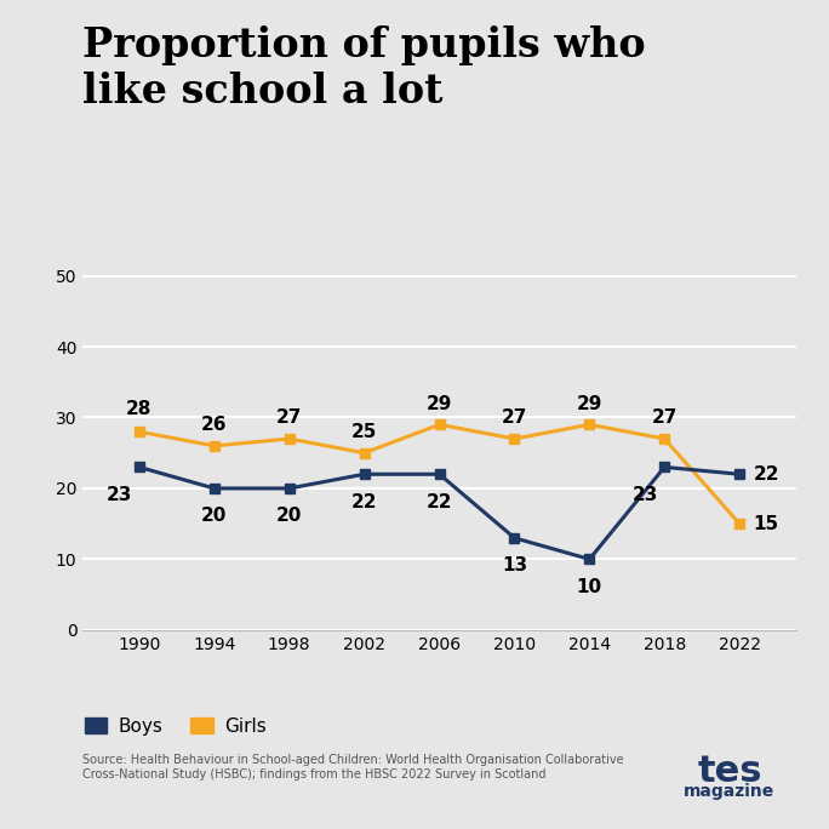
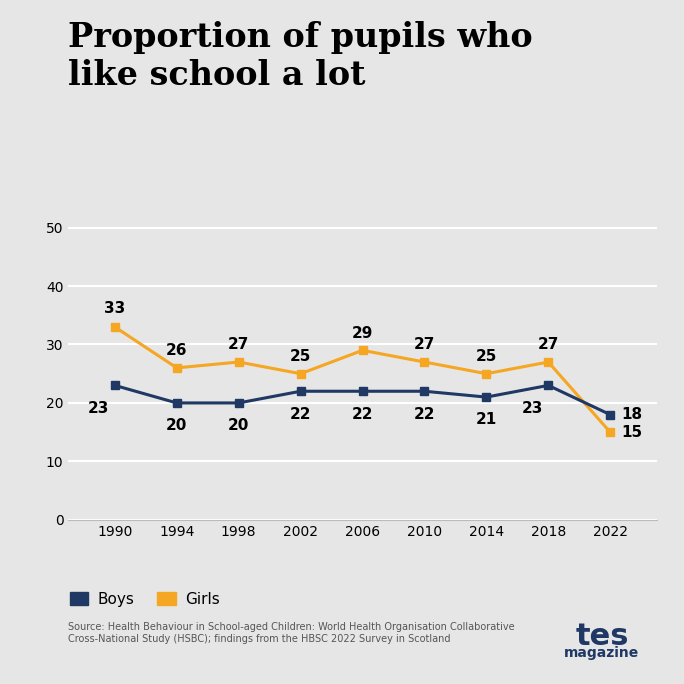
Girls/1990: 28 -> 33
Boys/2010: 13 -> 22
Boys/2014: 10 -> 21
Girls/2014: 29 -> 25
Boys/2022: 22 -> 18
